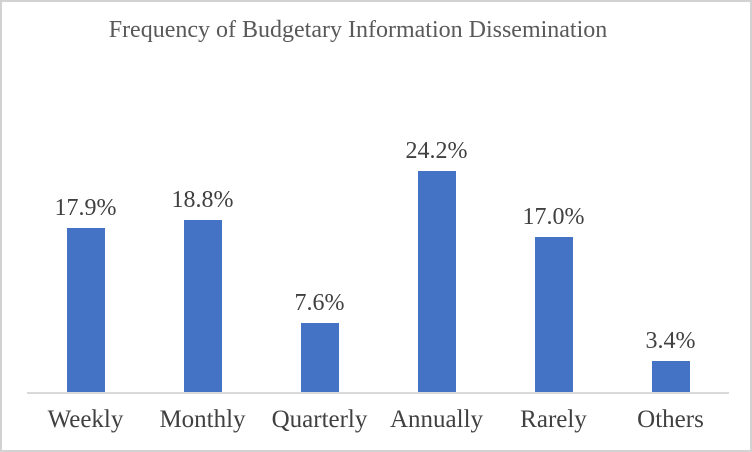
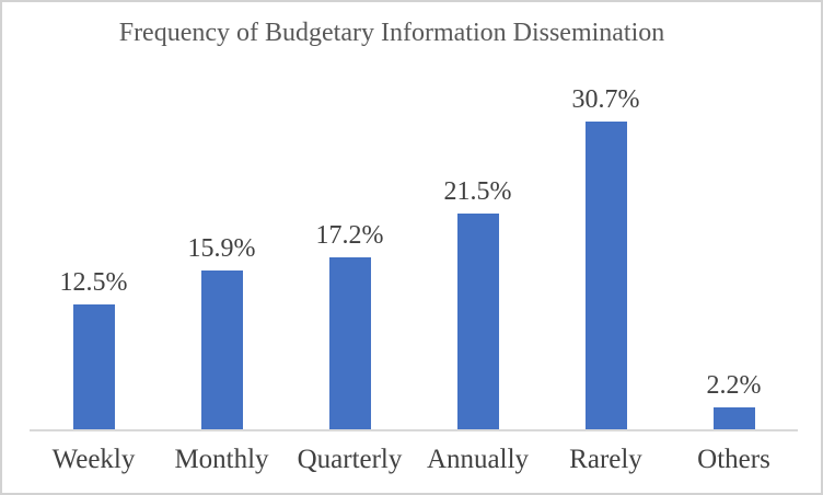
Weekly: 17.9% -> 12.5%
Monthly: 18.8% -> 15.9%
Quarterly: 7.6% -> 17.2%
Annually: 24.2% -> 21.5%
Rarely: 17.0% -> 30.7%
Others: 3.4% -> 2.2%
